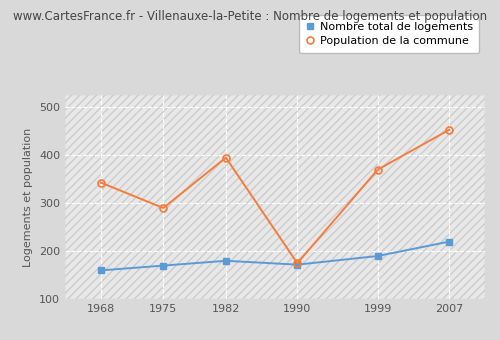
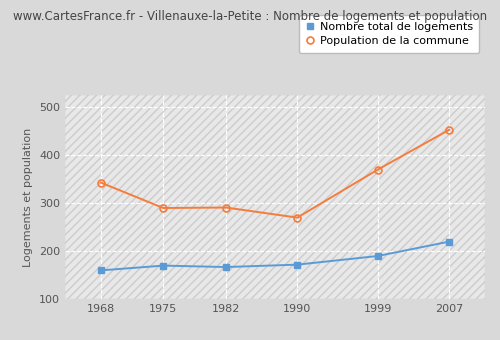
Nombre total de logements/1982: 180 -> 167
Population de la commune/1982: 395 -> 291
Population de la commune/1990: 175 -> 270
